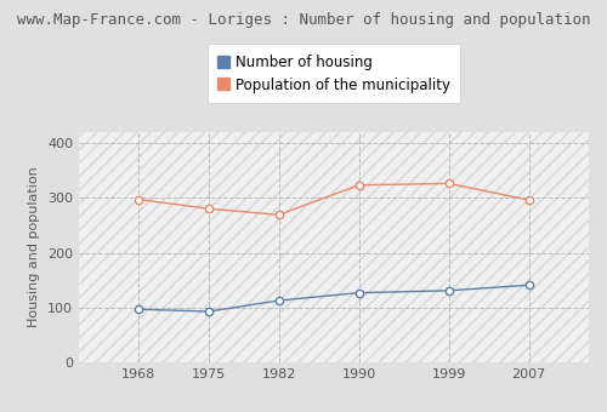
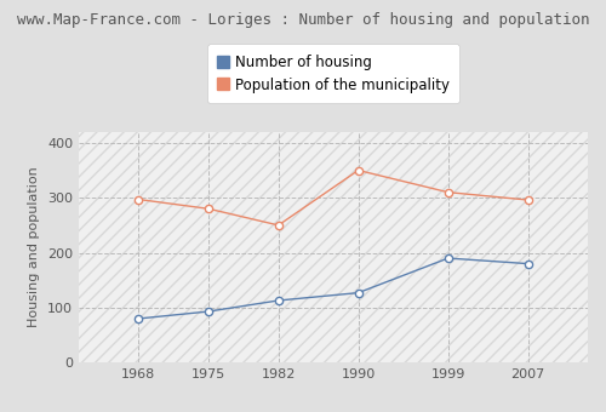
Number of housing/1968: 97 -> 80
Population of the municipality/1982: 269 -> 250
Population of the municipality/1990: 323 -> 350
Number of housing/1999: 131 -> 190
Population of the municipality/1999: 326 -> 310
Number of housing/2007: 141 -> 180
